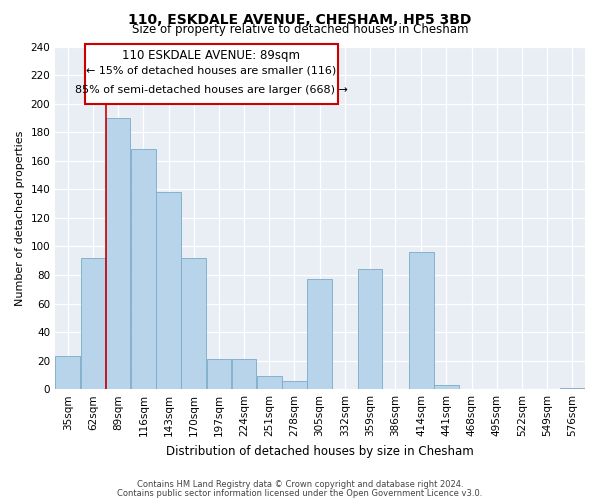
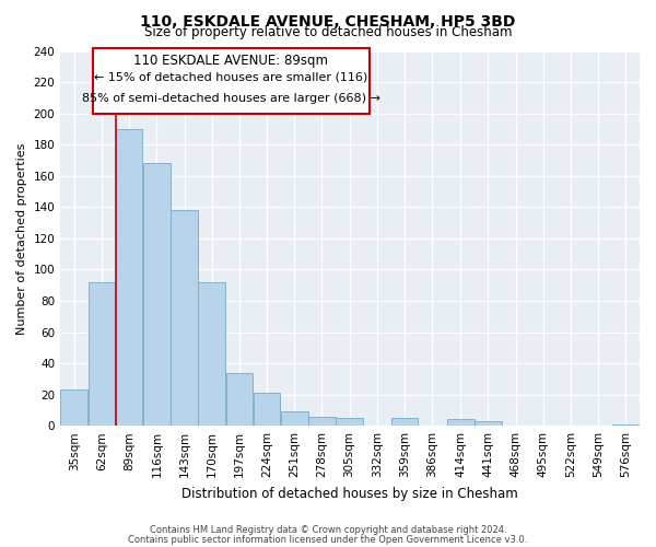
197sqm: 21 -> 34
305sqm: 77 -> 5
359sqm: 84 -> 5
414sqm: 96 -> 4
